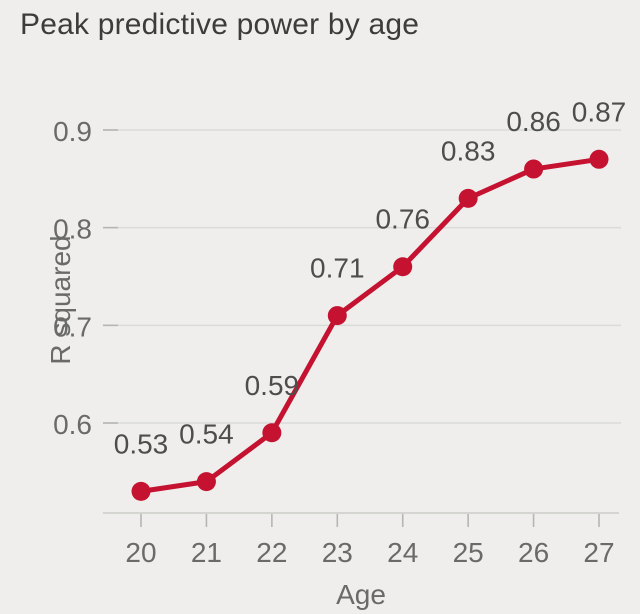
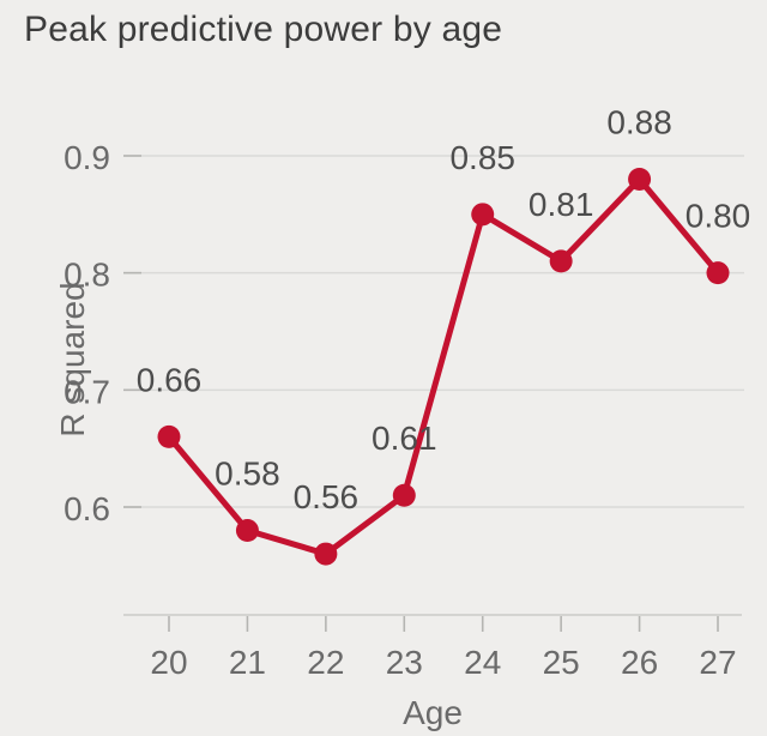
20: 0.53 -> 0.66
21: 0.54 -> 0.58
22: 0.59 -> 0.56
23: 0.71 -> 0.61
24: 0.76 -> 0.85
25: 0.83 -> 0.81
26: 0.86 -> 0.88
27: 0.87 -> 0.80
